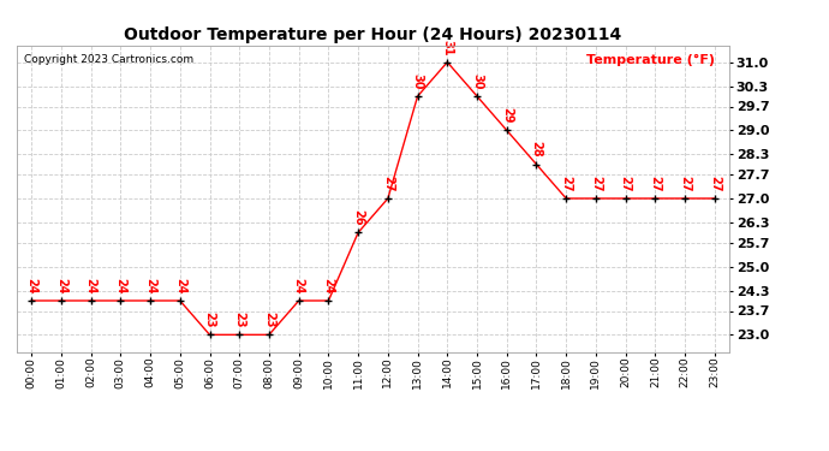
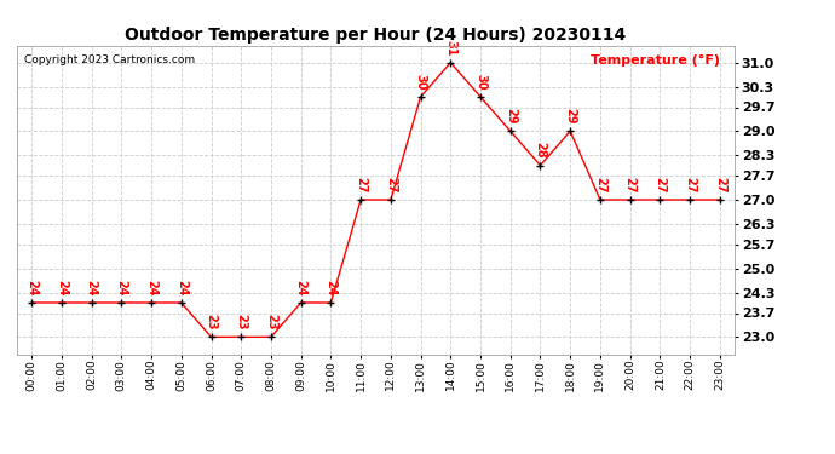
11:00: 26 -> 27
18:00: 27 -> 29
